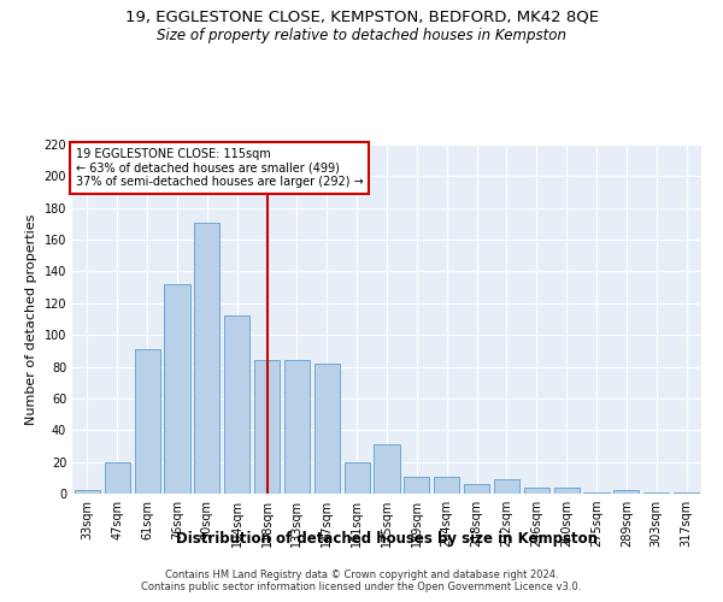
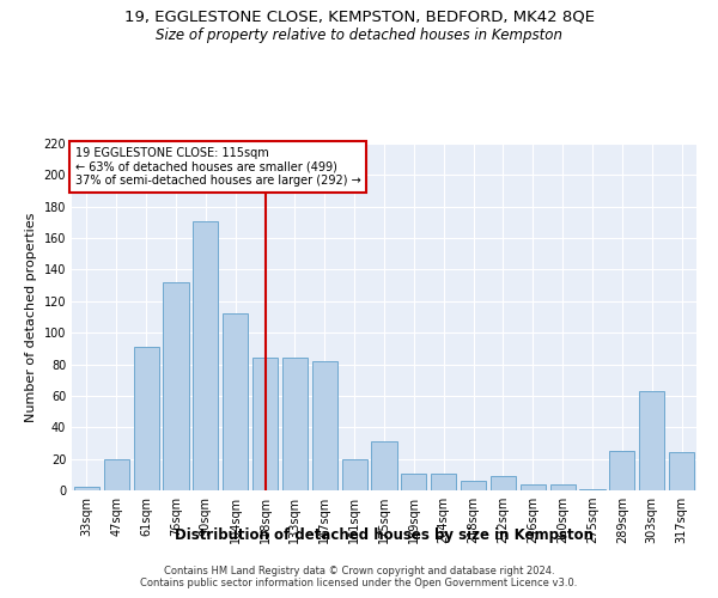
289sqm: 2 -> 25
303sqm: 1 -> 63
317sqm: 1 -> 24
